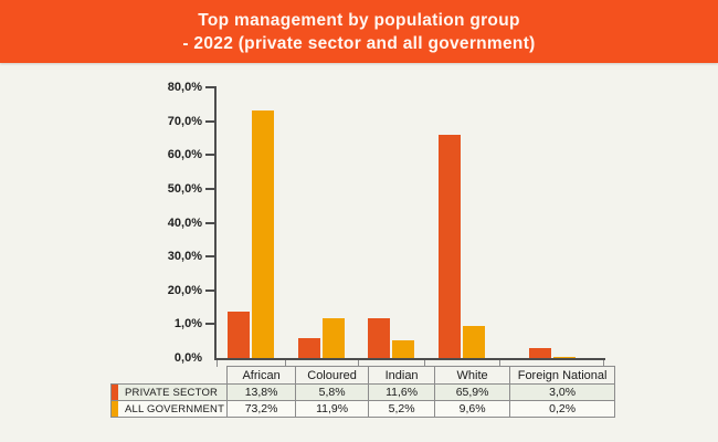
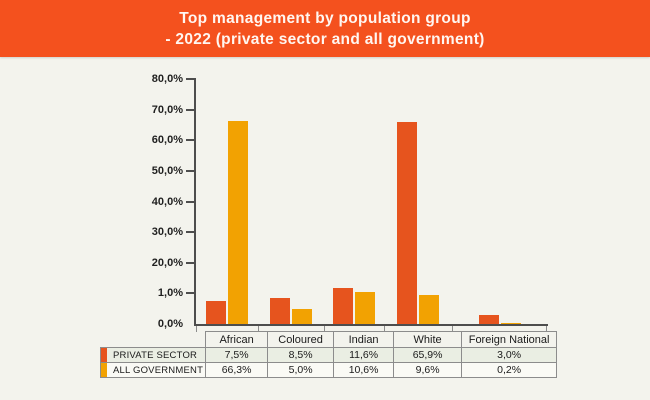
PRIVATE SECTOR/African: 13,8% -> 7,5%
ALL GOVERNMENT/African: 73,2% -> 66,3%
PRIVATE SECTOR/Coloured: 5,8% -> 8,5%
ALL GOVERNMENT/Coloured: 11,9% -> 5,0%
ALL GOVERNMENT/Indian: 5,2% -> 10,6%
